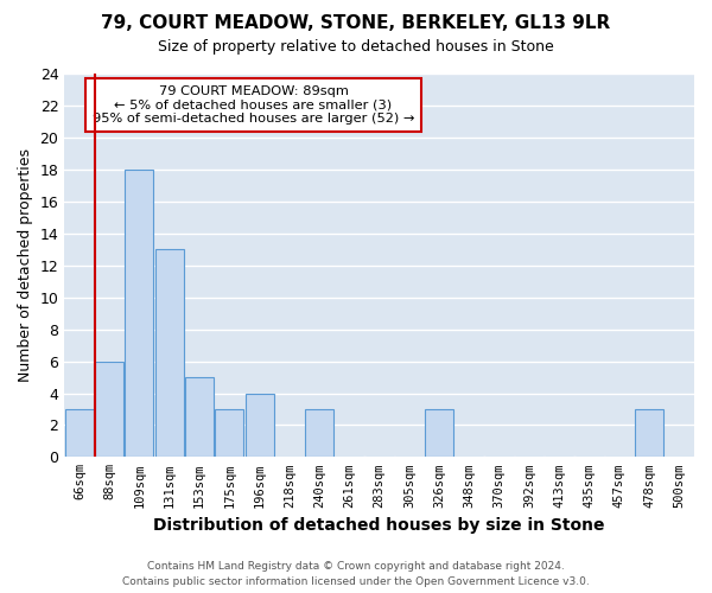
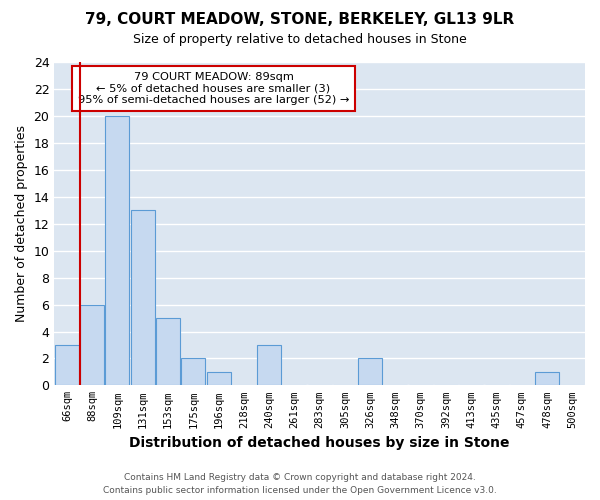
109sqm: 18 -> 20
175sqm: 3 -> 2
196sqm: 4 -> 1
326sqm: 3 -> 2
478sqm: 3 -> 1
